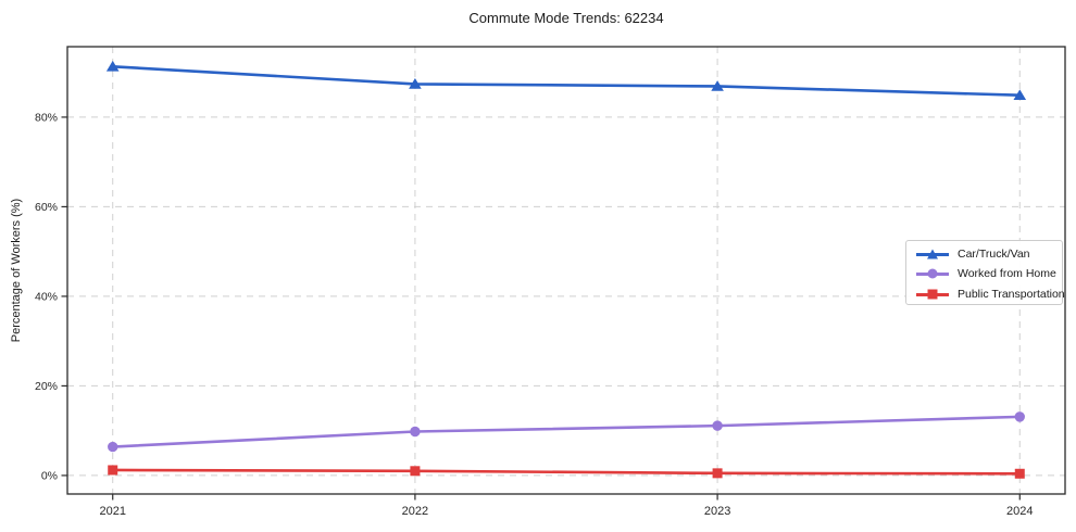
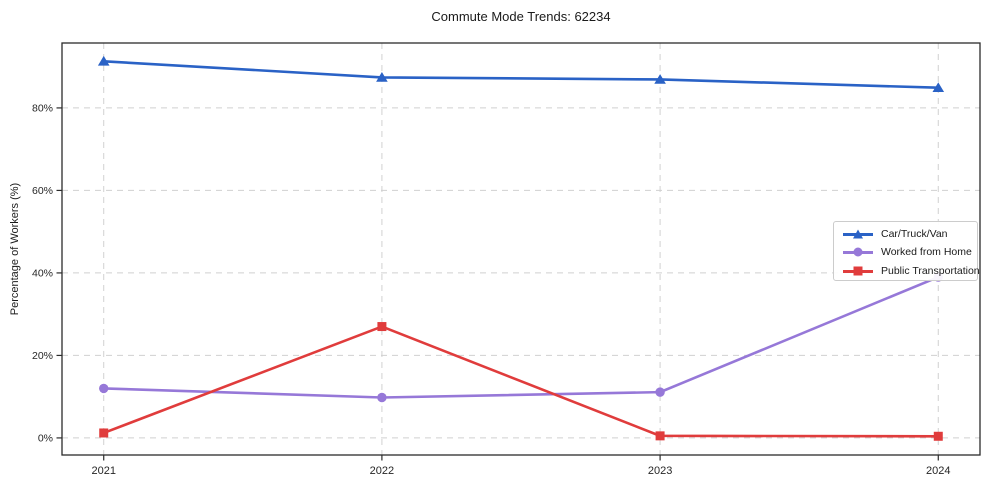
Worked from Home/2021: 6% -> 12%
Public Transportation/2022: 1% -> 27%
Worked from Home/2024: 13% -> 39%
